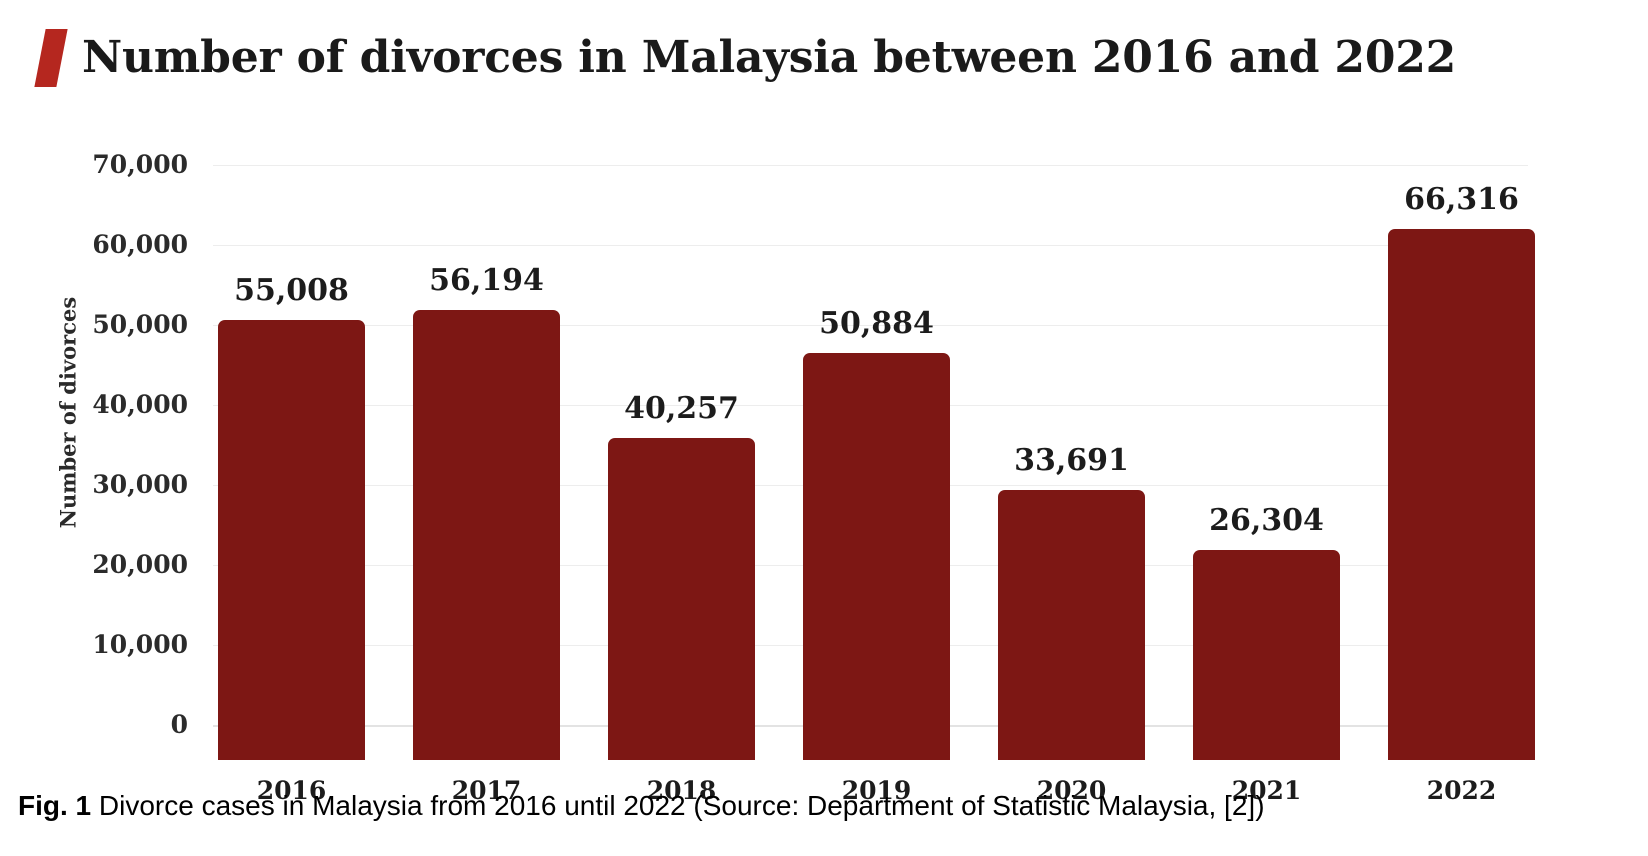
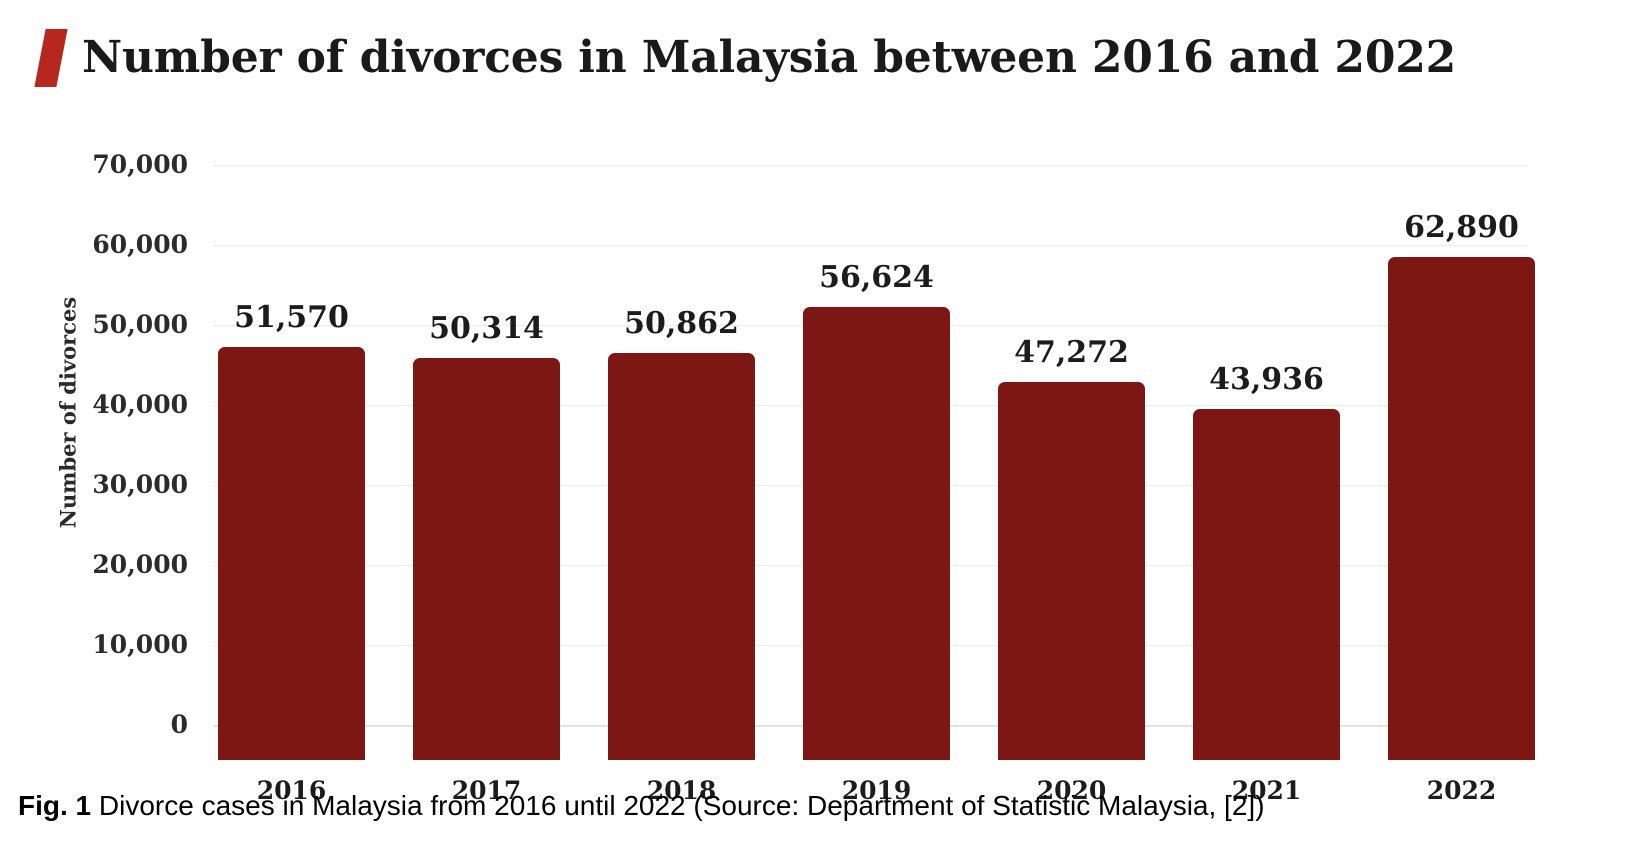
2016: 55,008 -> 51,570
2017: 56,194 -> 50,314
2018: 40,257 -> 50,862
2019: 50,884 -> 56,624
2020: 33,691 -> 47,272
2021: 26,304 -> 43,936
2022: 66,316 -> 62,890
